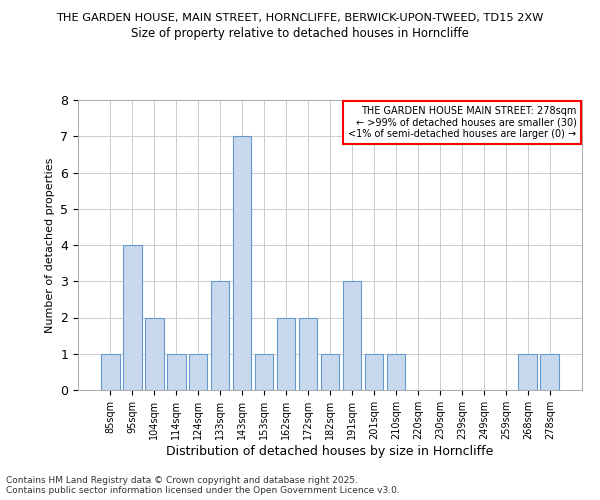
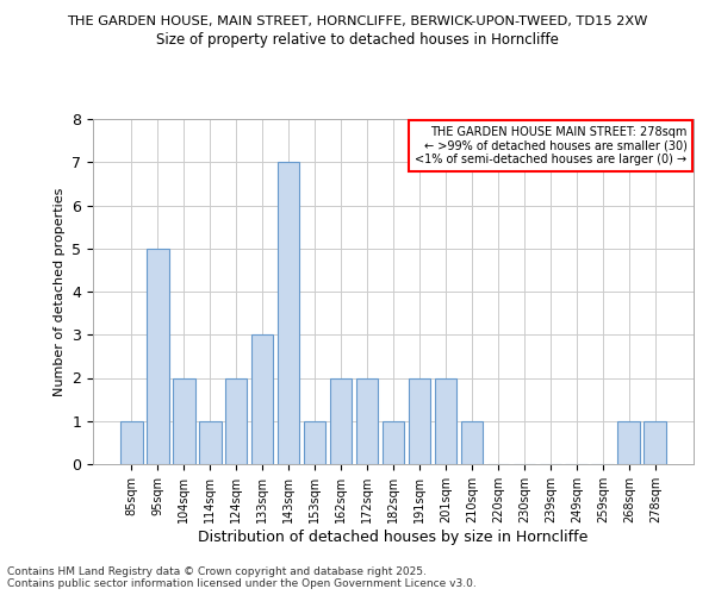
95sqm: 4 -> 5
124sqm: 1 -> 2
191sqm: 3 -> 2
201sqm: 1 -> 2
